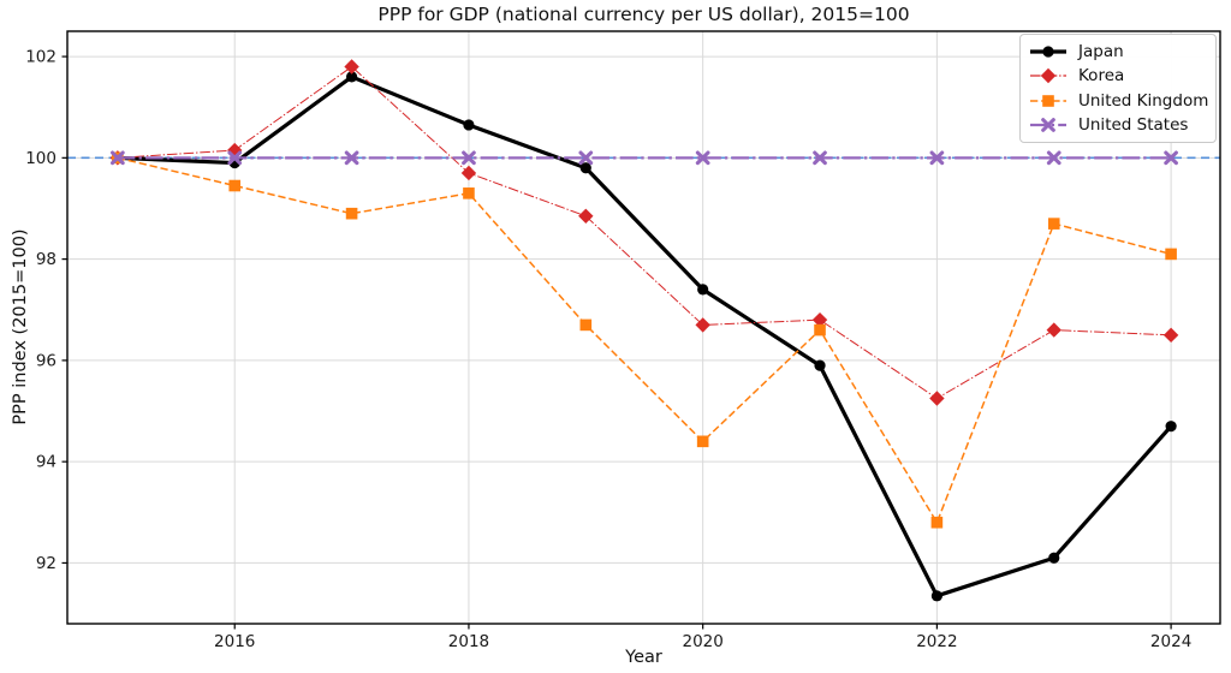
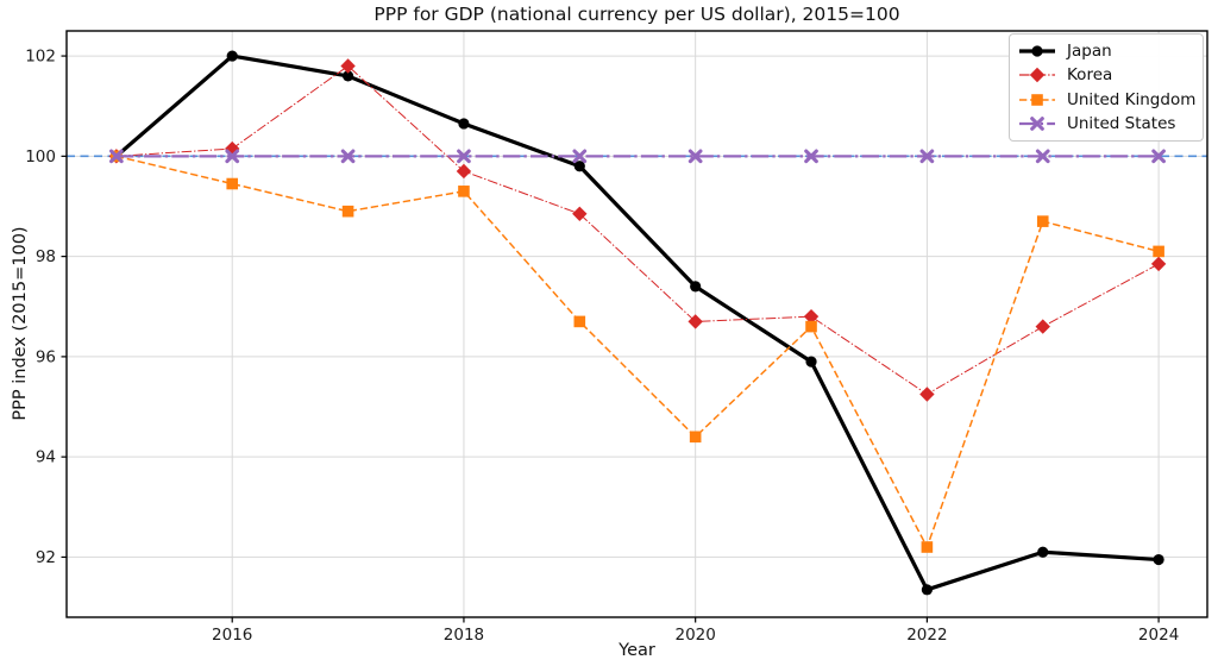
Japan/2016: 99.9 -> 102.0
United Kingdom/2022: 92.8 -> 92.2
Japan/2024: 94.7 -> 92.0
Korea/2024: 96.5 -> 97.8
